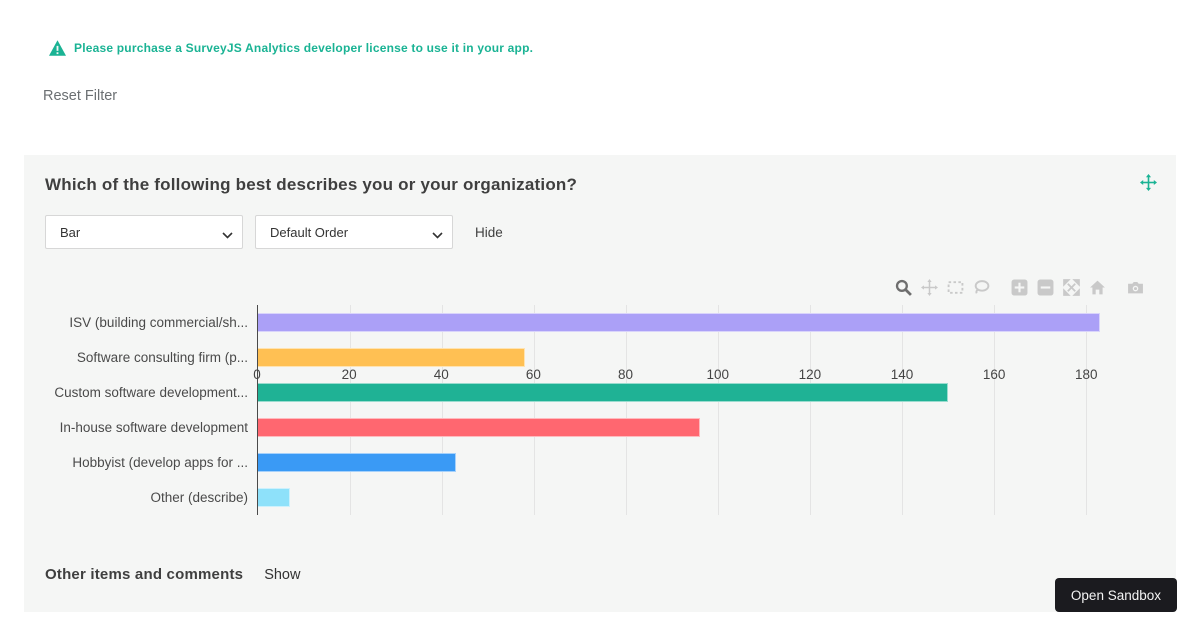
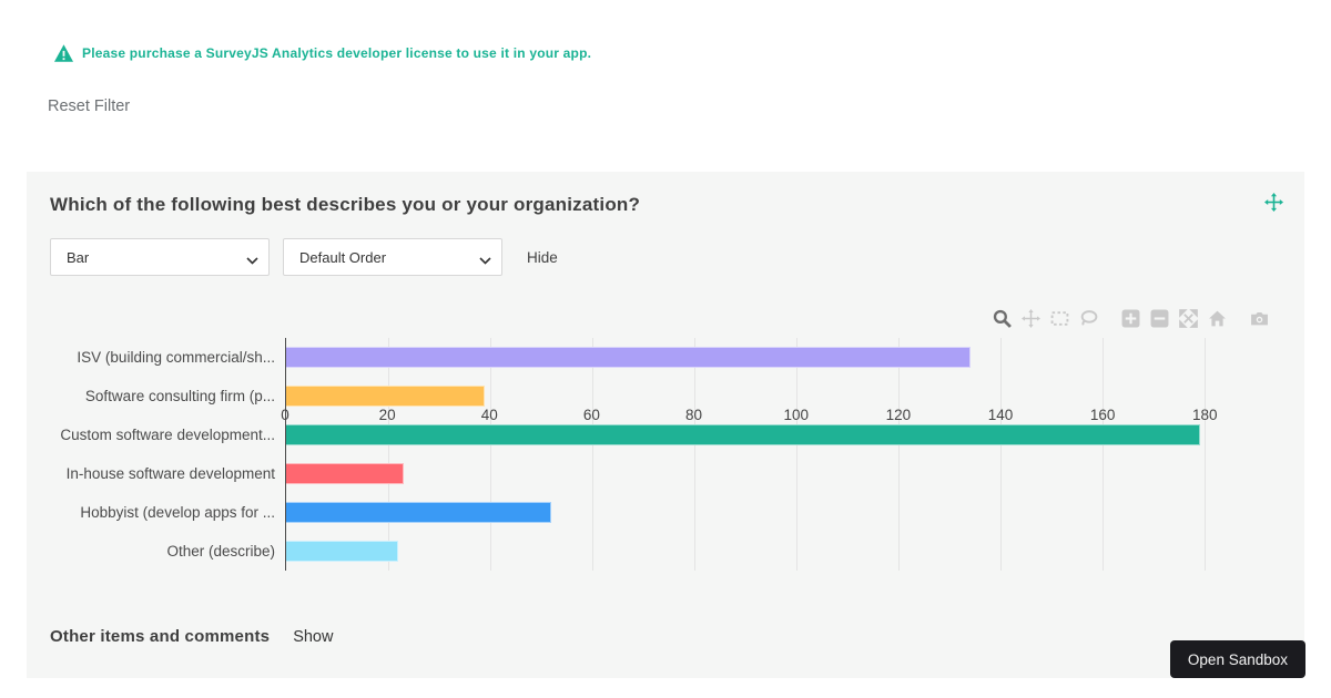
ISV (building commercial/sh...: 183 -> 134
Software consulting firm (p...: 58 -> 39
Custom software development...: 150 -> 179
In-house software development: 96 -> 23
Hobbyist (develop apps for ...: 43 -> 52
Other (describe): 7 -> 22
